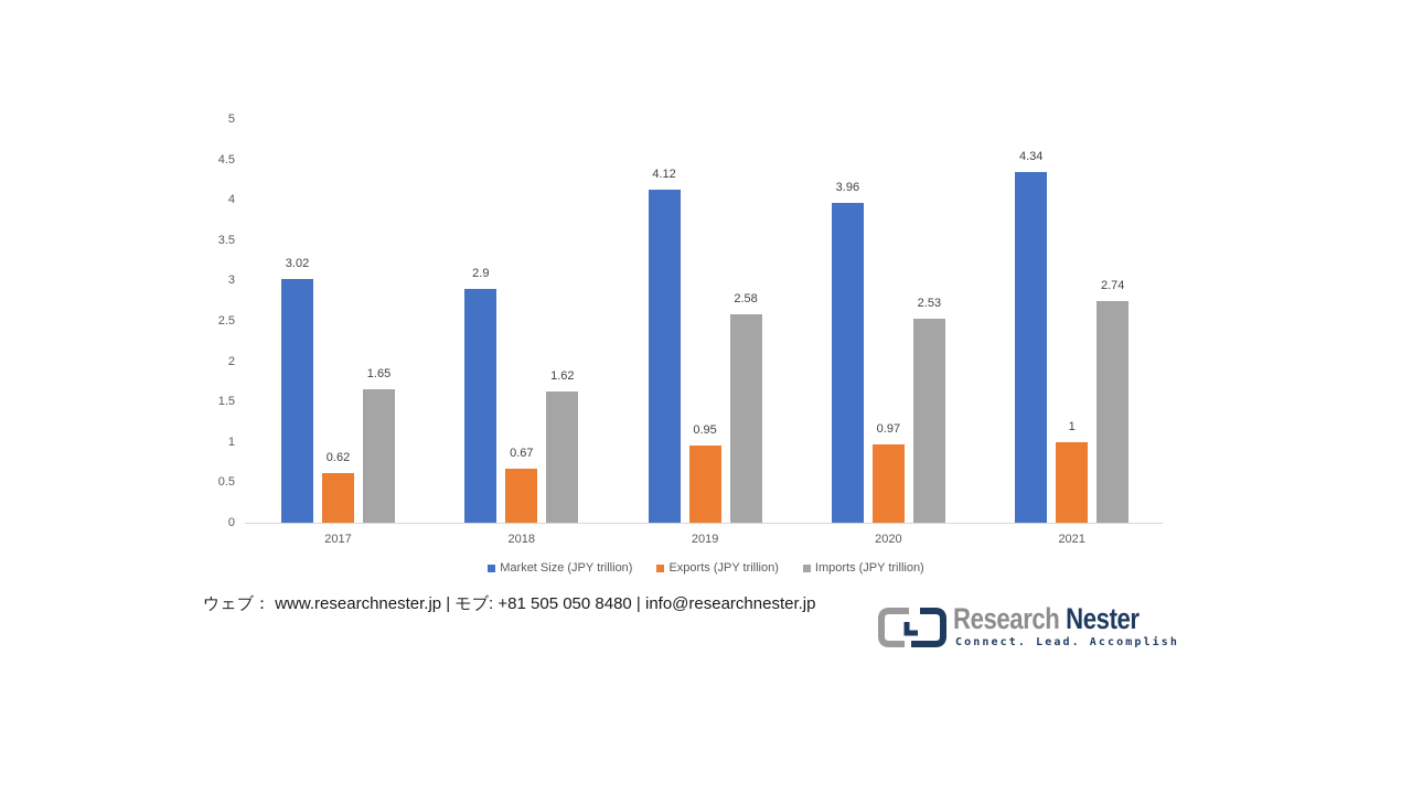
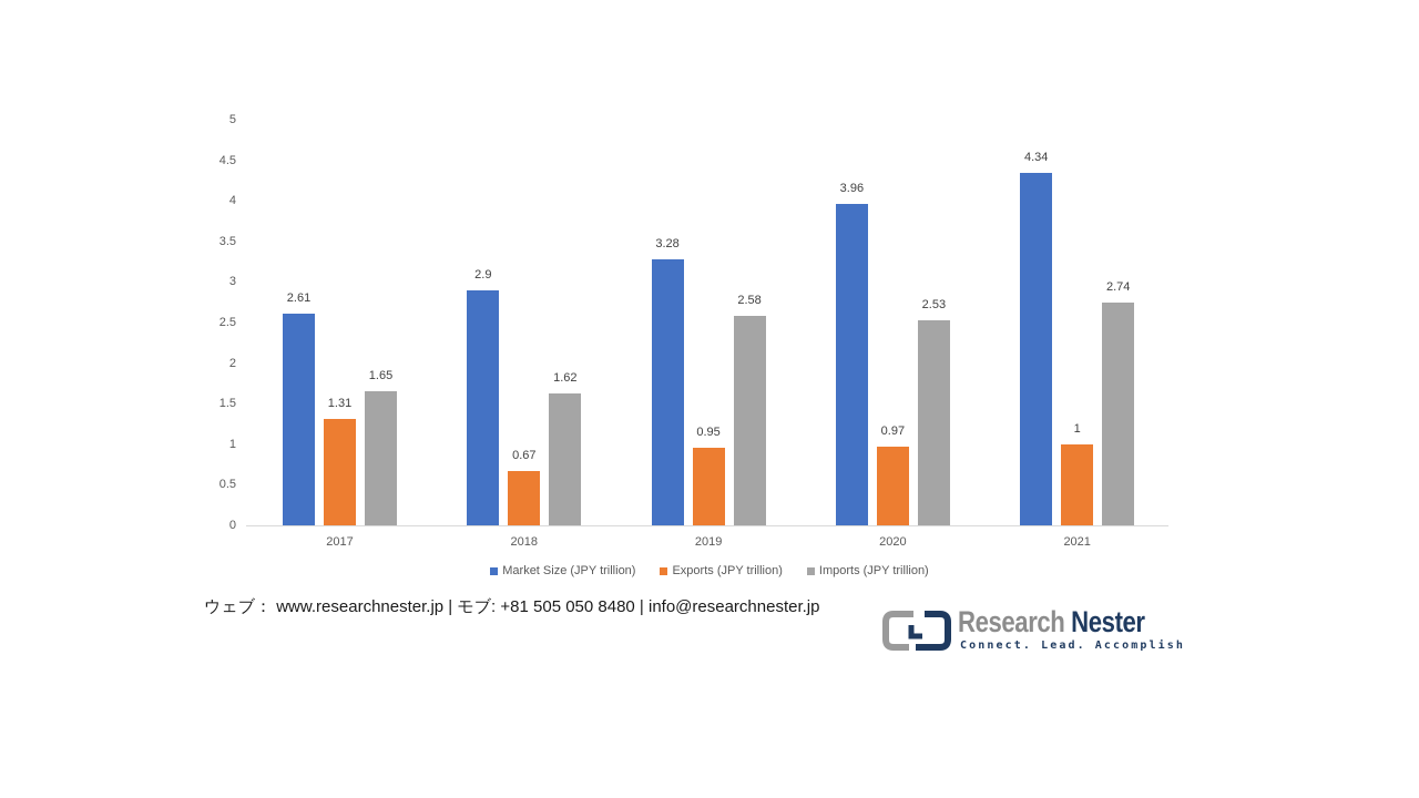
Market Size (JPY trillion)/2017: 3.02 -> 2.61
Exports (JPY trillion)/2017: 0.62 -> 1.31
Market Size (JPY trillion)/2019: 4.12 -> 3.28
